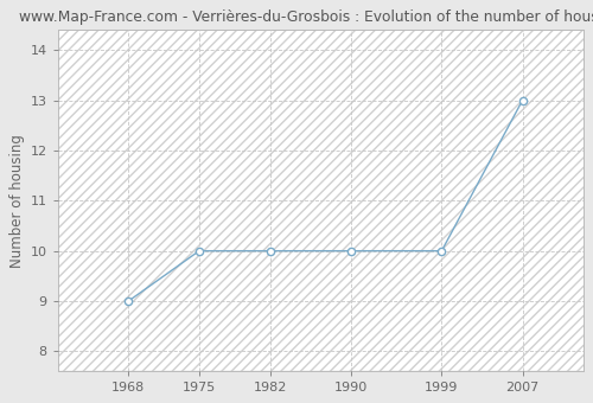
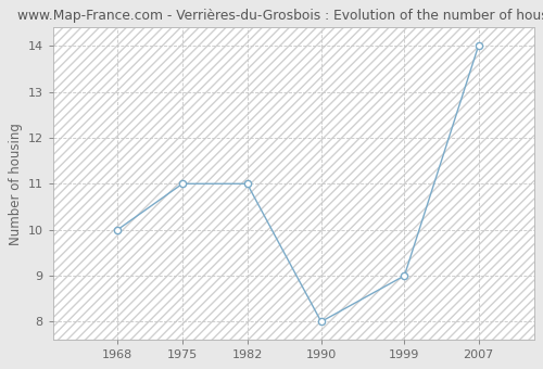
1968: 9 -> 10
1975: 10 -> 11
1982: 10 -> 11
1990: 10 -> 8
1999: 10 -> 9
2007: 13 -> 14
